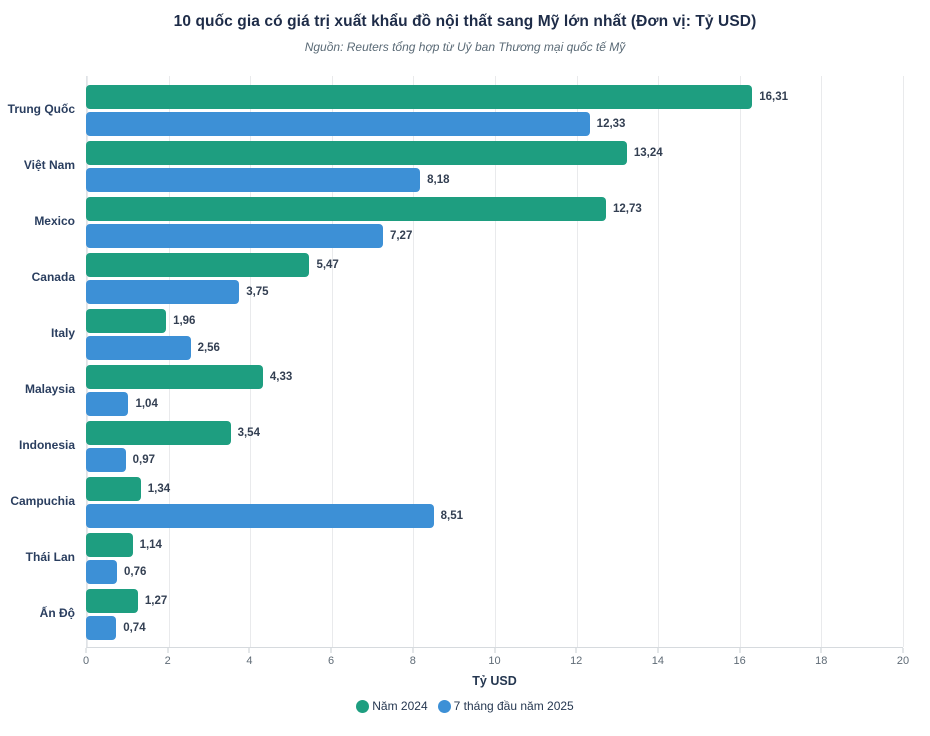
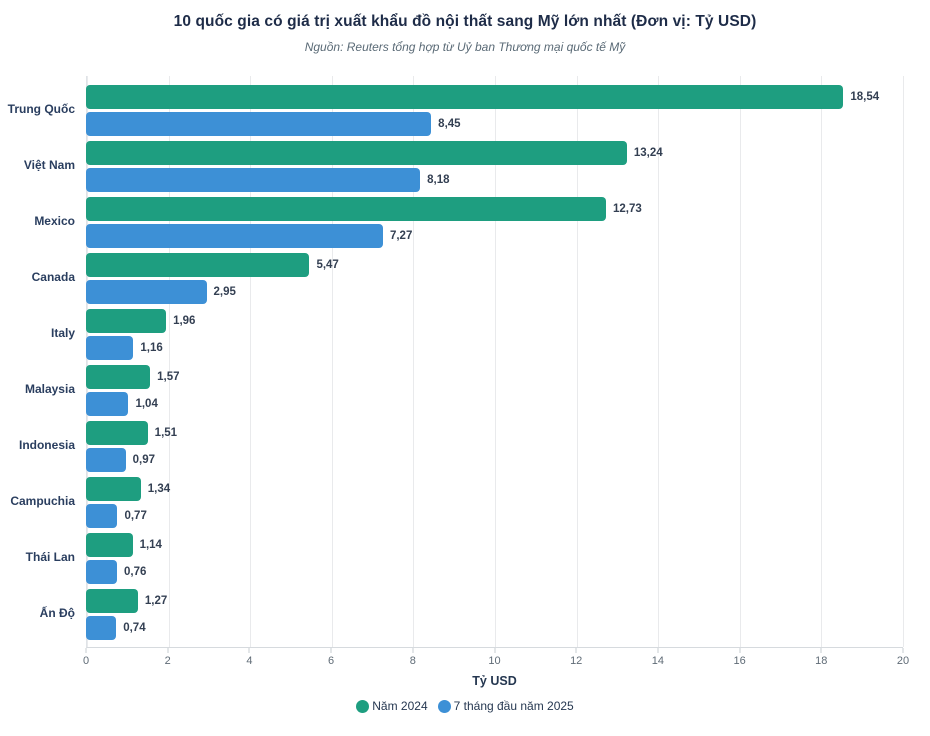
Năm 2024/Trung Quốc: 16,31 -> 18,54
7 tháng đầu năm 2025/Trung Quốc: 12,33 -> 8,45
7 tháng đầu năm 2025/Canada: 3,75 -> 2,95
7 tháng đầu năm 2025/Italy: 2,56 -> 1,16
Năm 2024/Malaysia: 4,33 -> 1,57
Năm 2024/Indonesia: 3,54 -> 1,51
7 tháng đầu năm 2025/Campuchia: 8,51 -> 0,77
